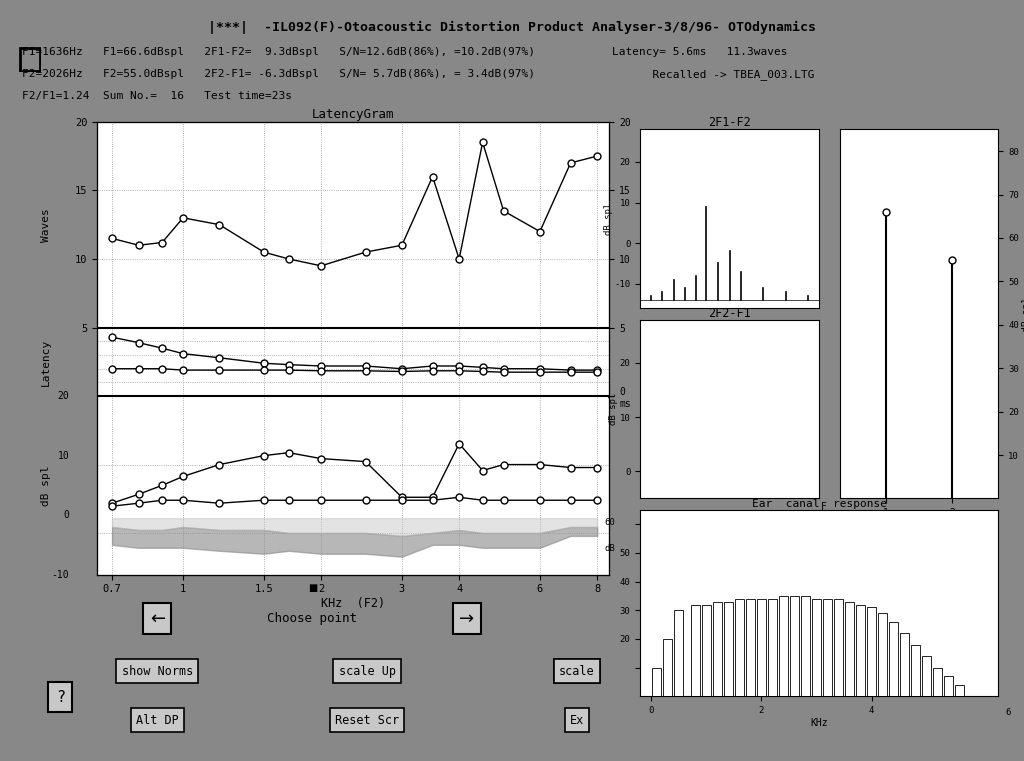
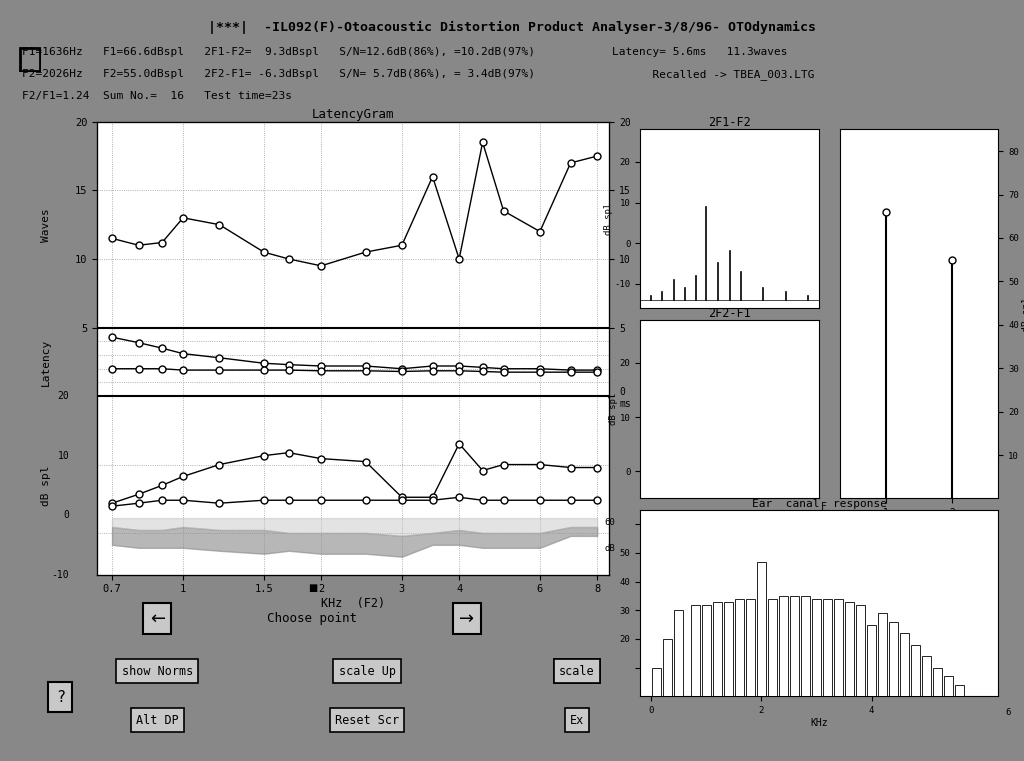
Ear canal response/2: 34 -> 47
Ear canal response/4: 31 -> 25
